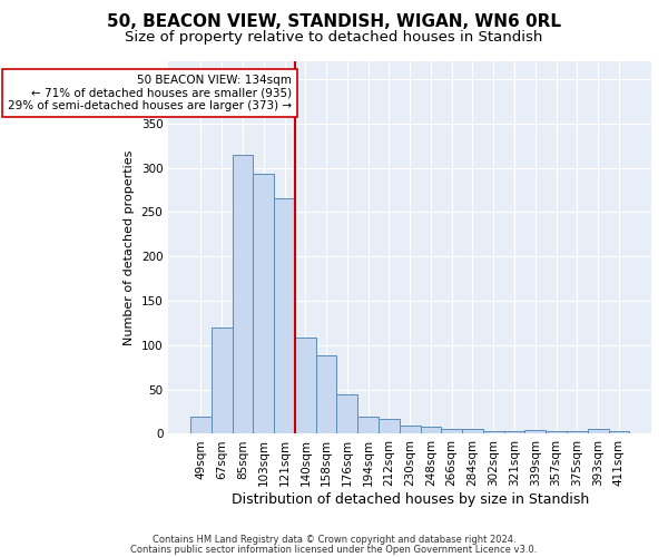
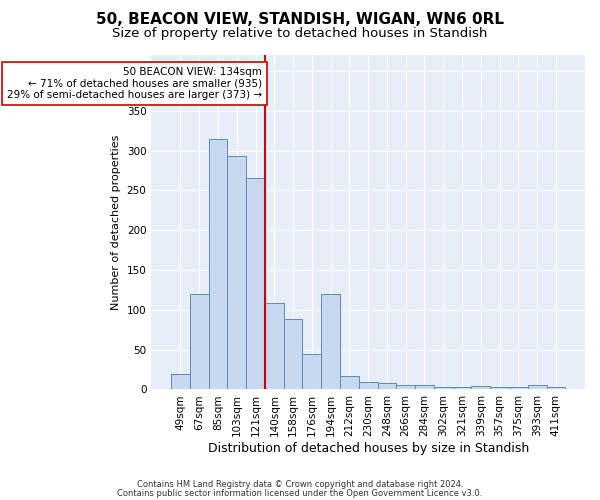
194sqm: 20 -> 120
